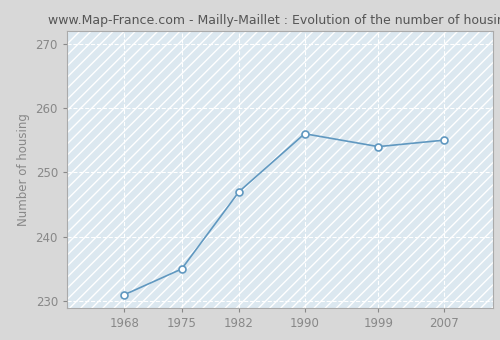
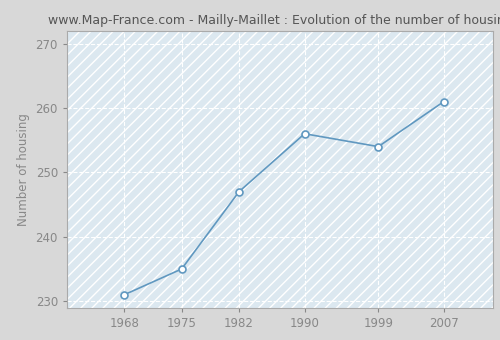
2007: 255 -> 261
